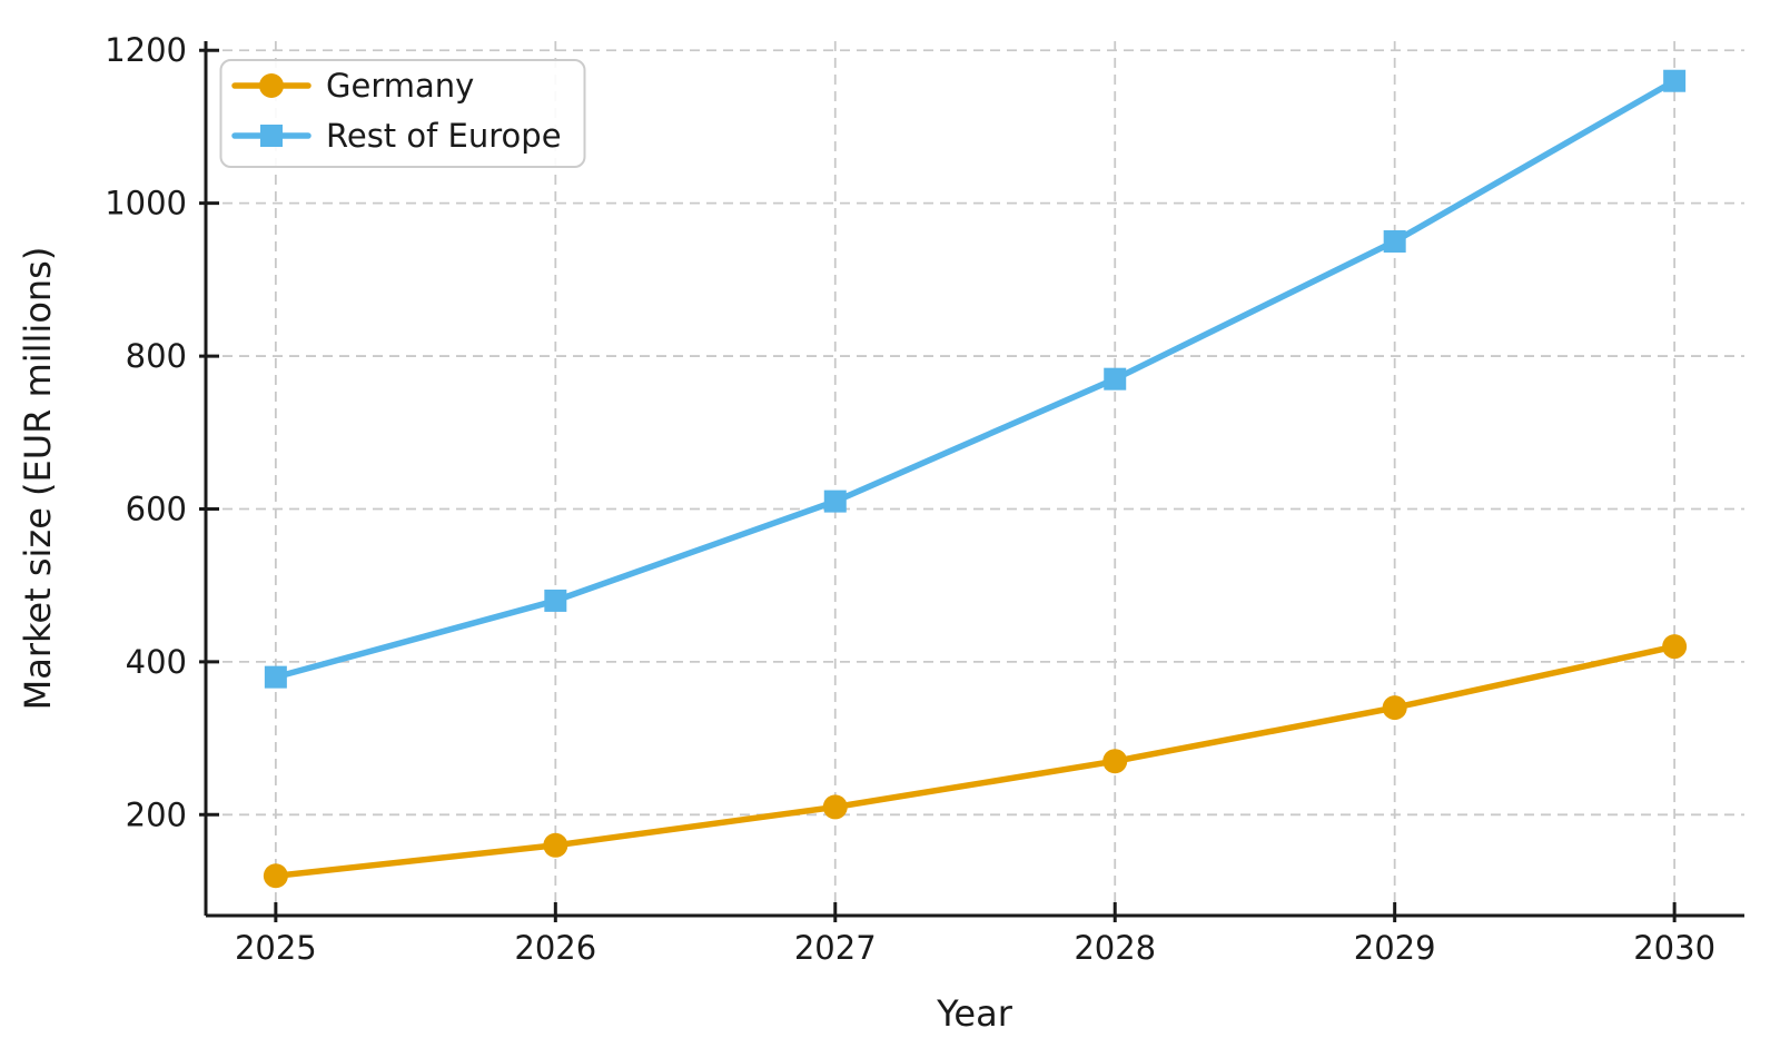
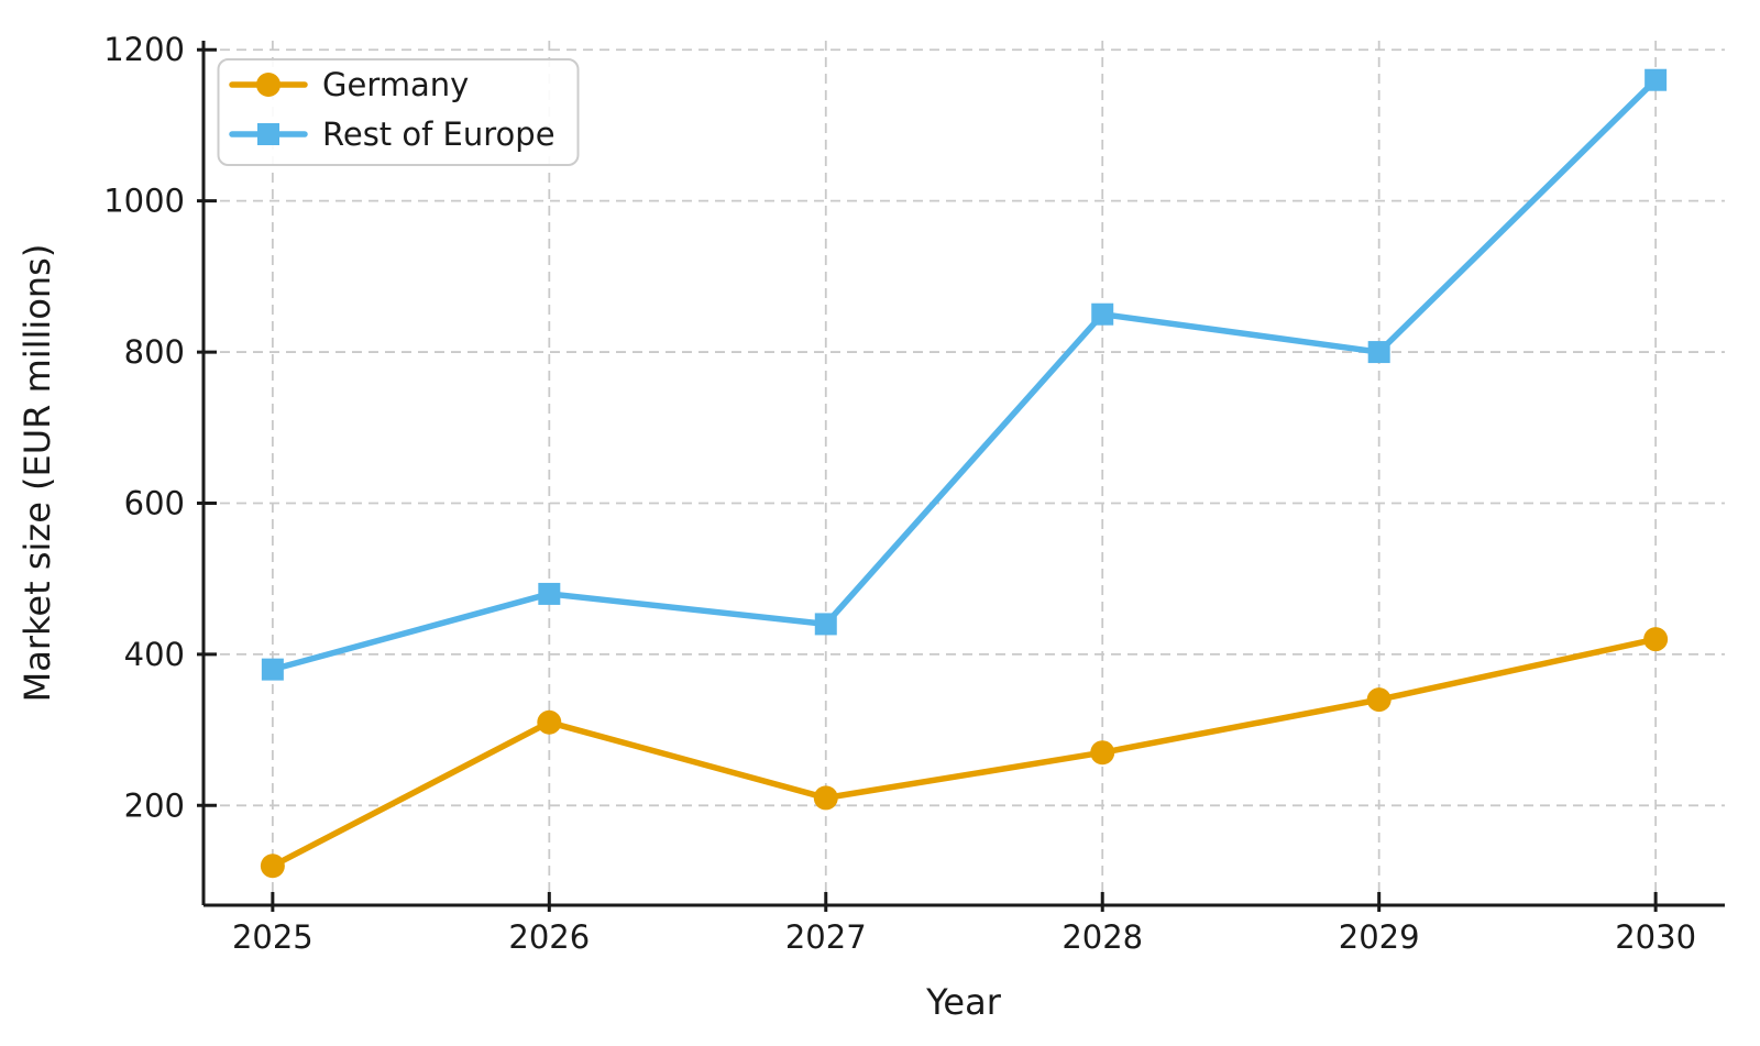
Germany/2026: 160 -> 310
Rest of Europe/2027: 610 -> 440
Rest of Europe/2028: 770 -> 850
Rest of Europe/2029: 950 -> 800
